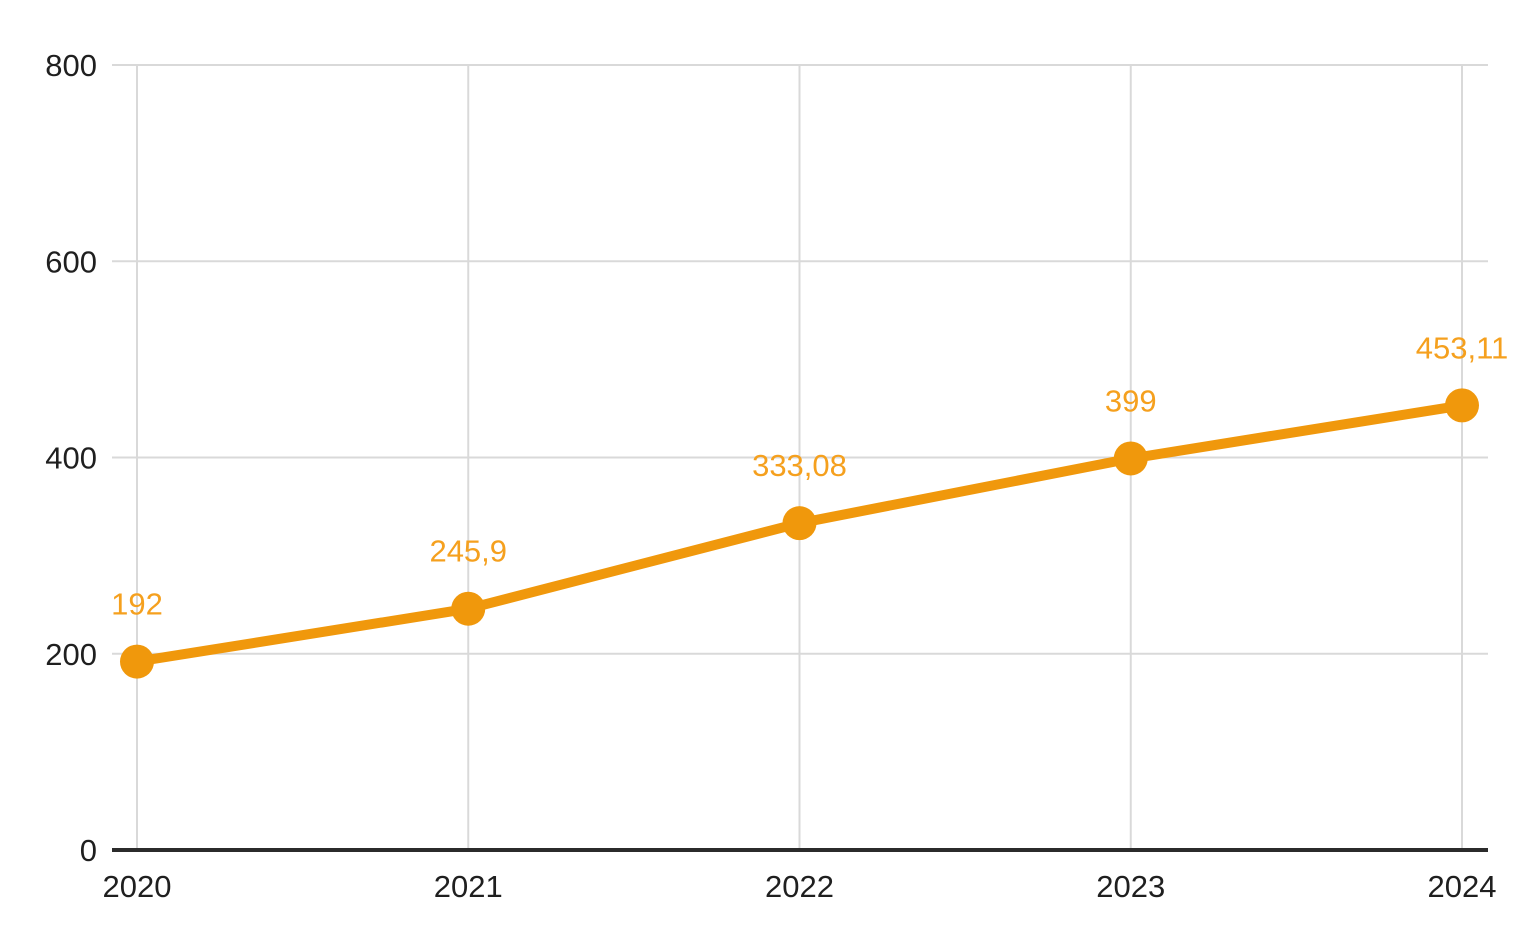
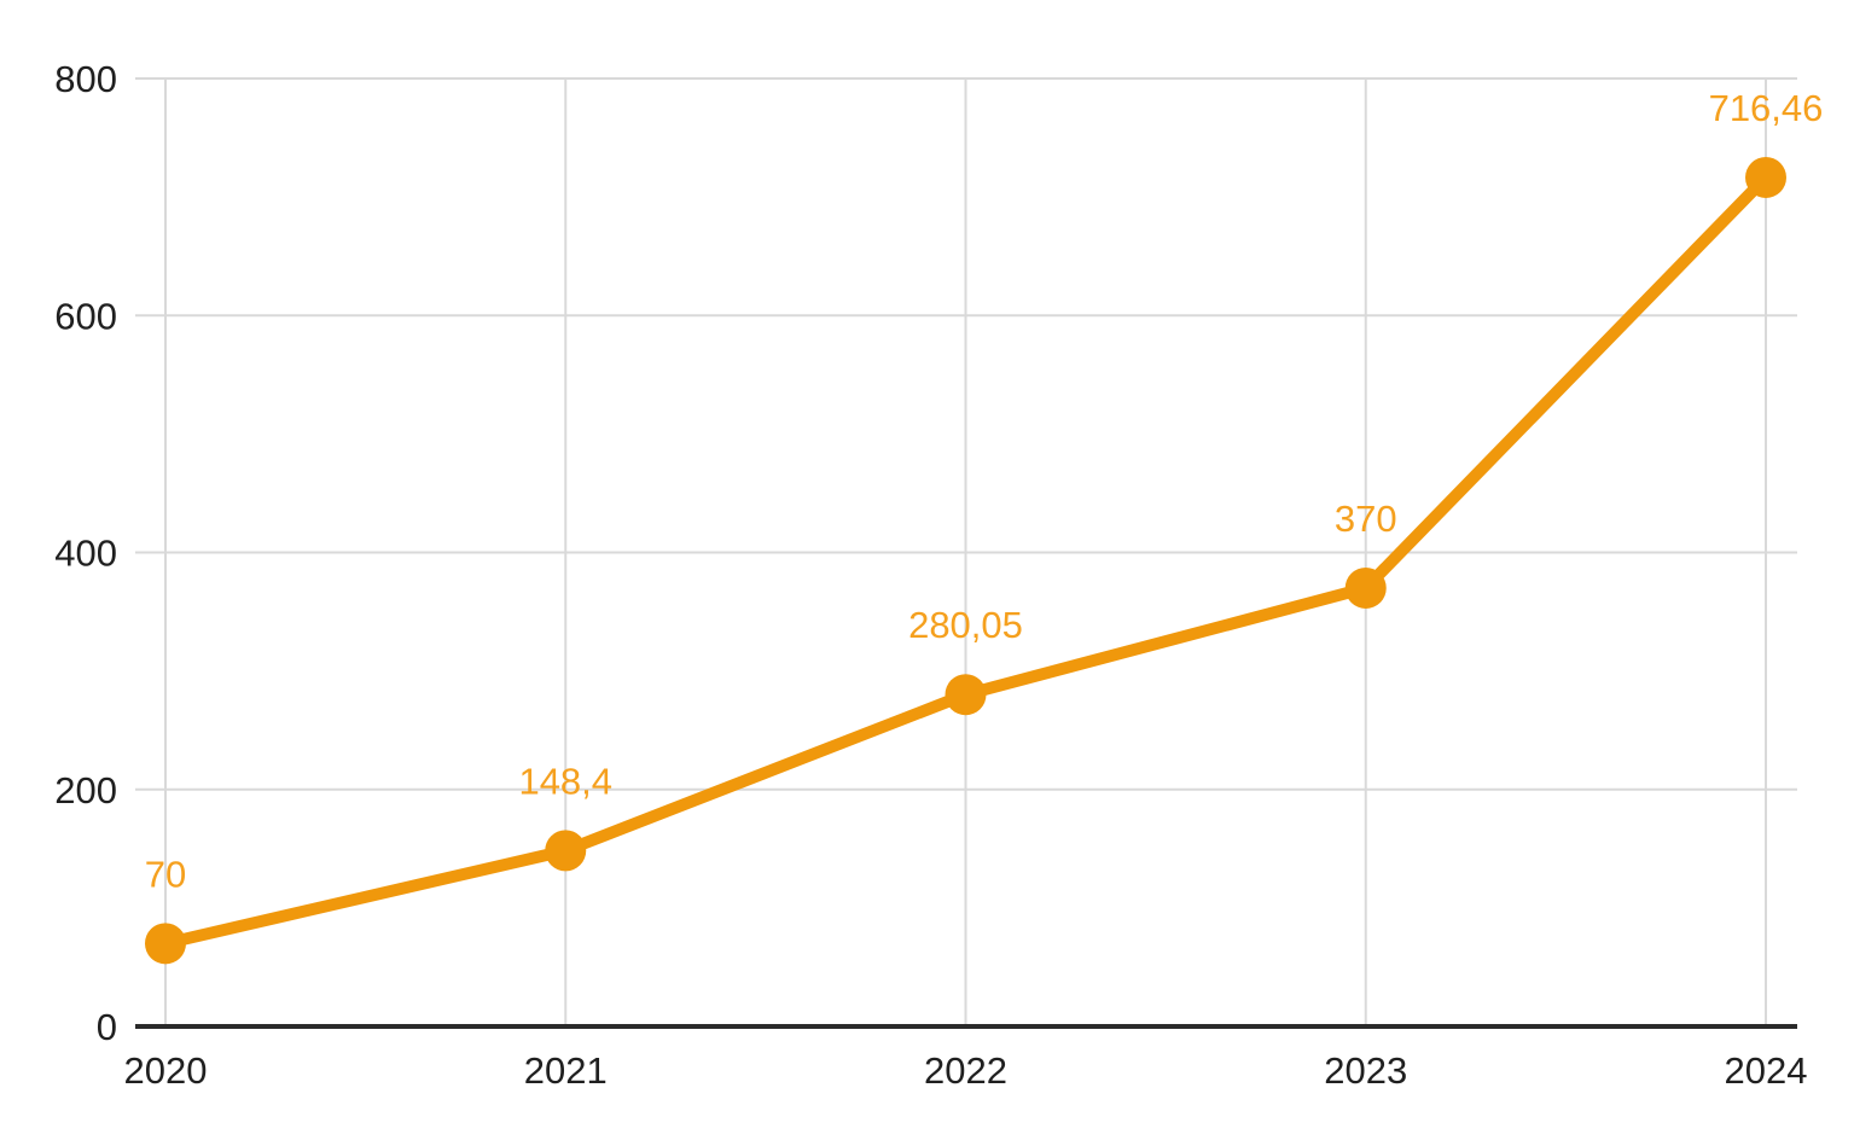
2020: 192 -> 70
2021: 245,9 -> 148,4
2022: 333,08 -> 280,05
2023: 399 -> 370
2024: 453,11 -> 716,46
